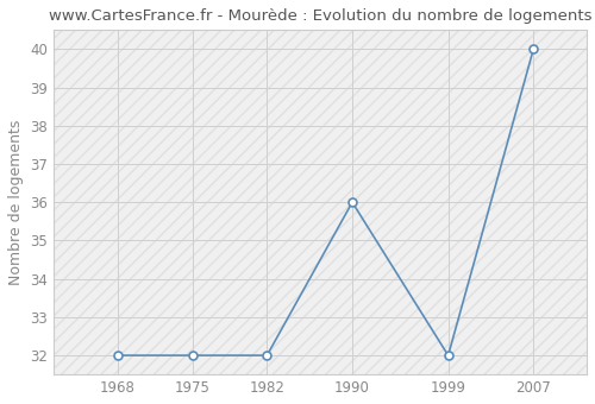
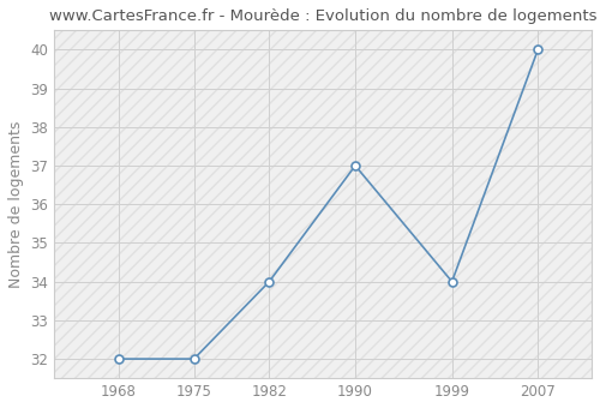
1982: 32 -> 34
1990: 36 -> 37
1999: 32 -> 34
